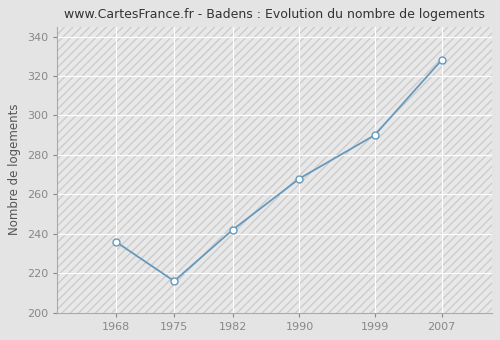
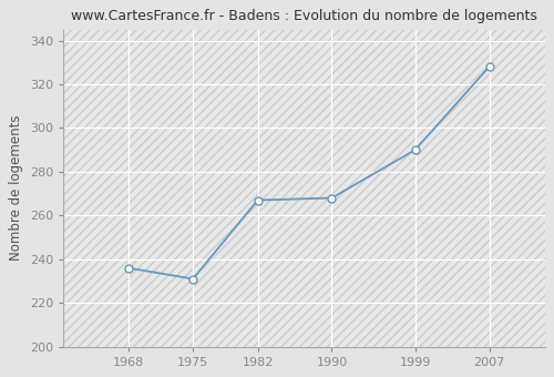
1975: 216 -> 231
1982: 242 -> 267
